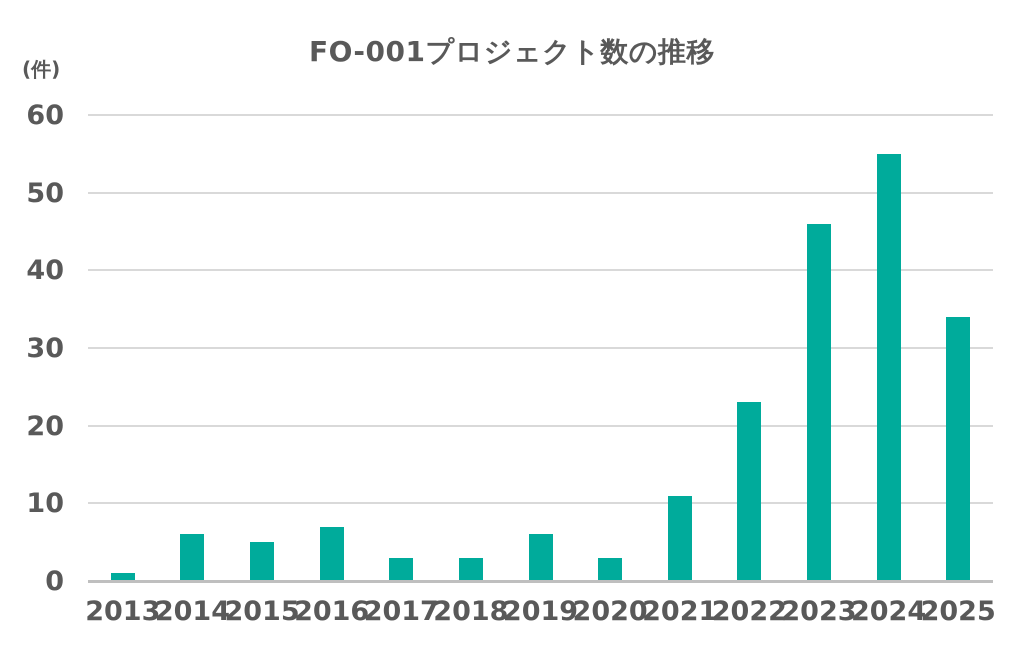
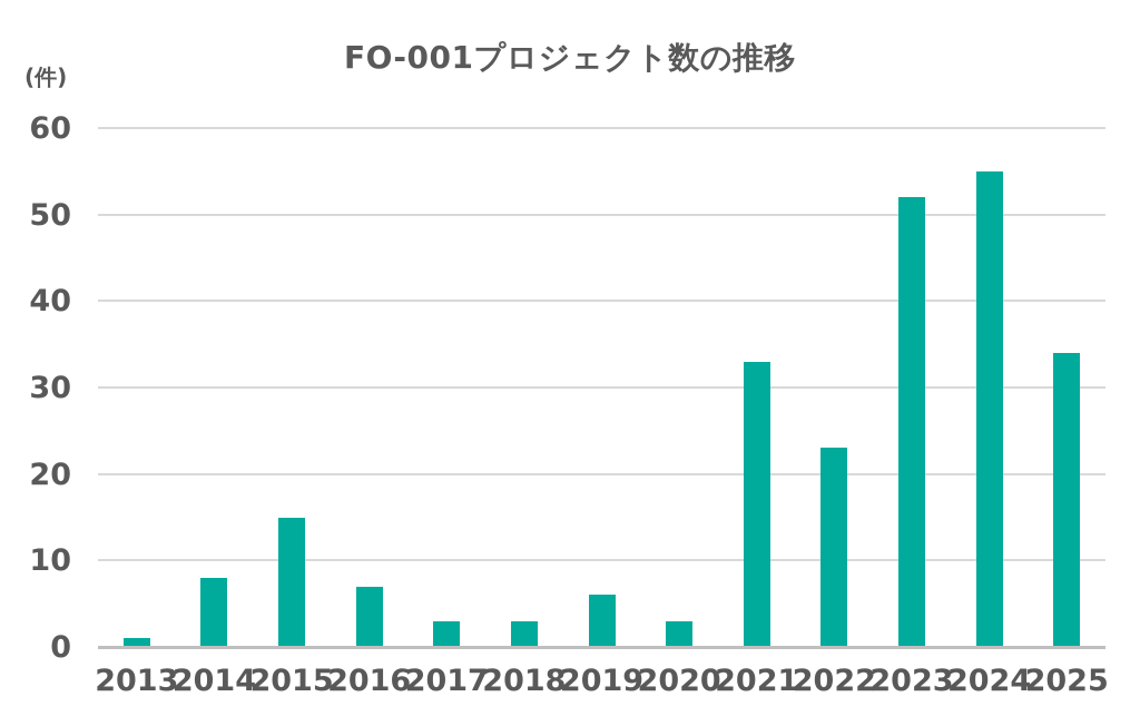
2014: 6 -> 8
2015: 5 -> 15
2021: 11 -> 33
2023: 46 -> 52
